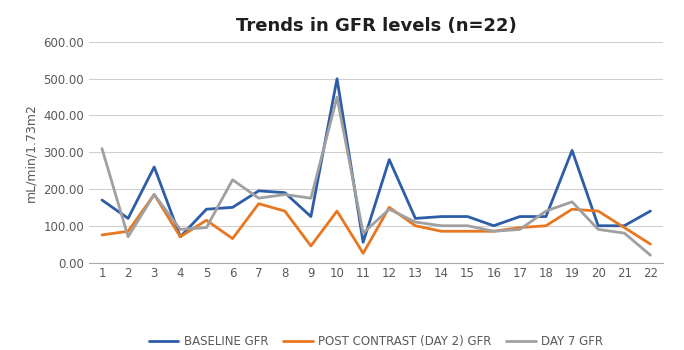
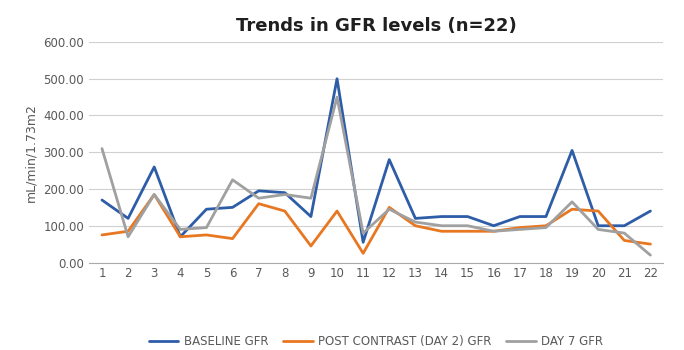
POST CONTRAST (DAY 2) GFR/5: 115 -> 75
DAY 7 GFR/18: 140 -> 95
POST CONTRAST (DAY 2) GFR/21: 95 -> 60
